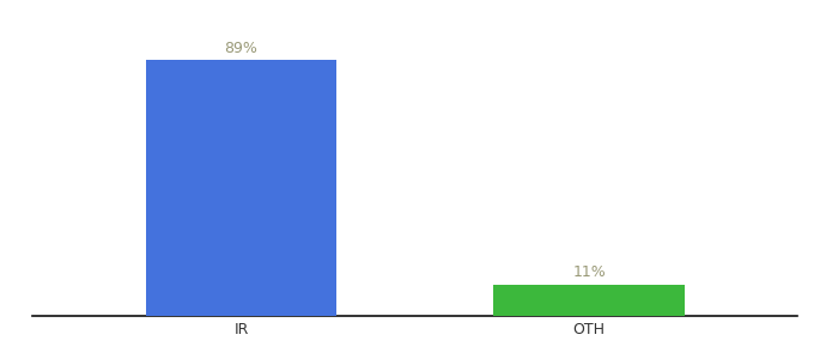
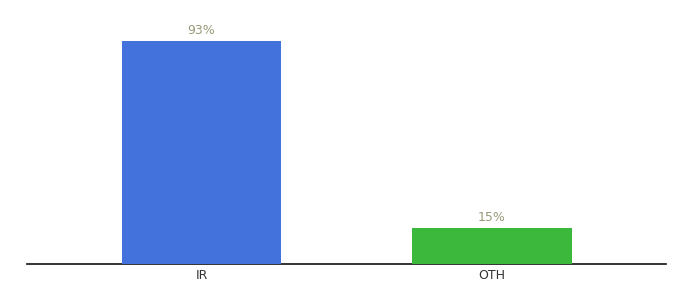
IR: 89% -> 93%
OTH: 11% -> 15%
